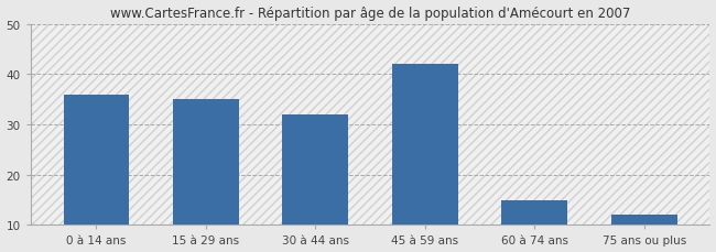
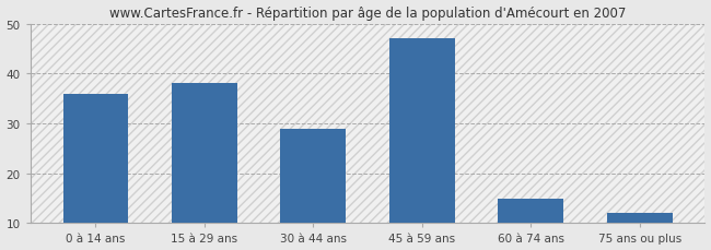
15 à 29 ans: 35 -> 38
30 à 44 ans: 32 -> 29
45 à 59 ans: 42 -> 47
